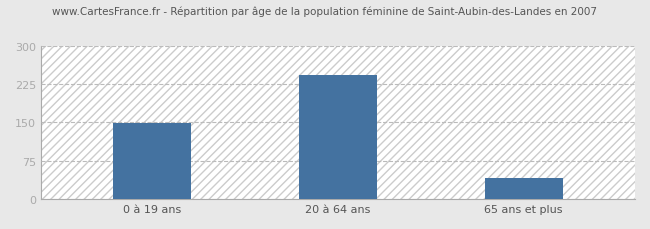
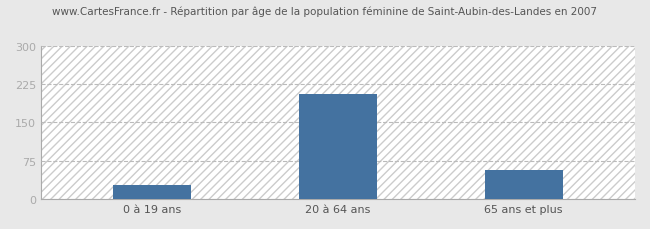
0 à 19 ans: 148 -> 28
20 à 64 ans: 243 -> 206
65 ans et plus: 42 -> 56
